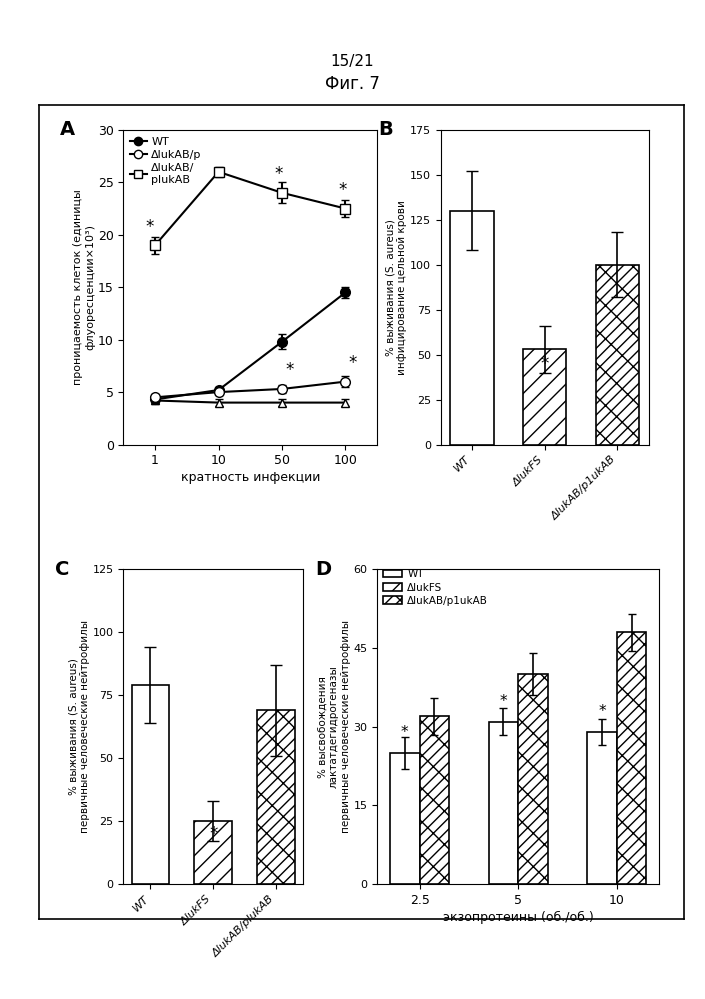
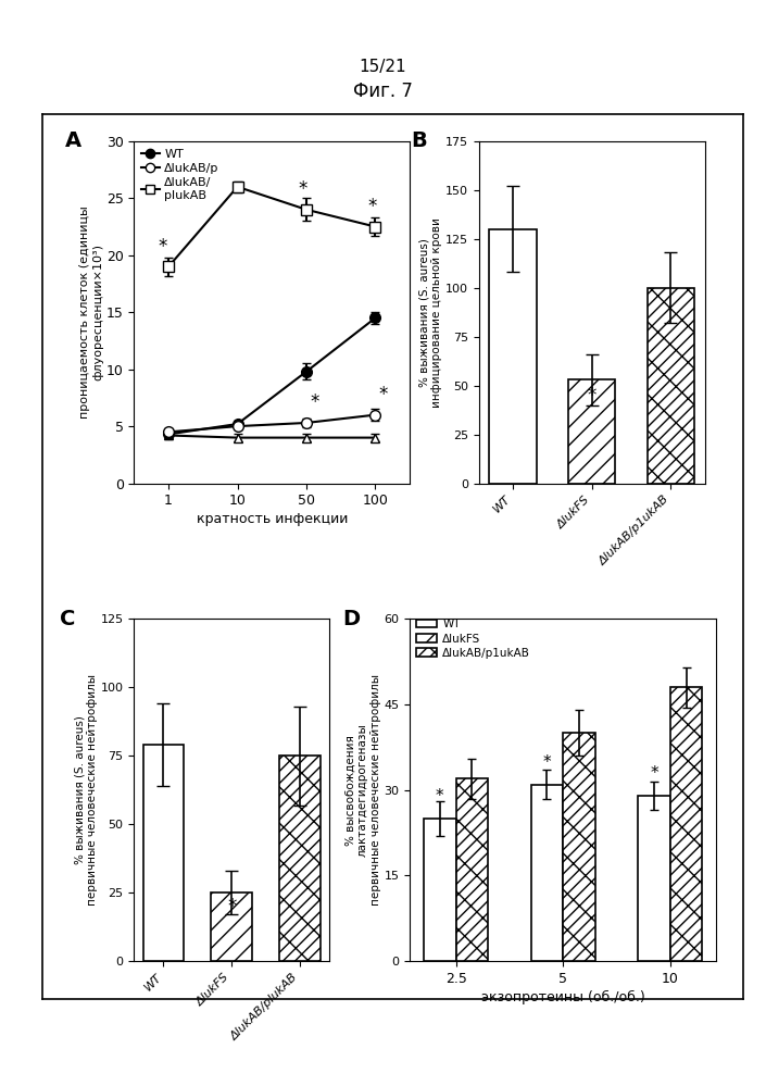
ΔlukAB/plukAB: 69 -> 75
